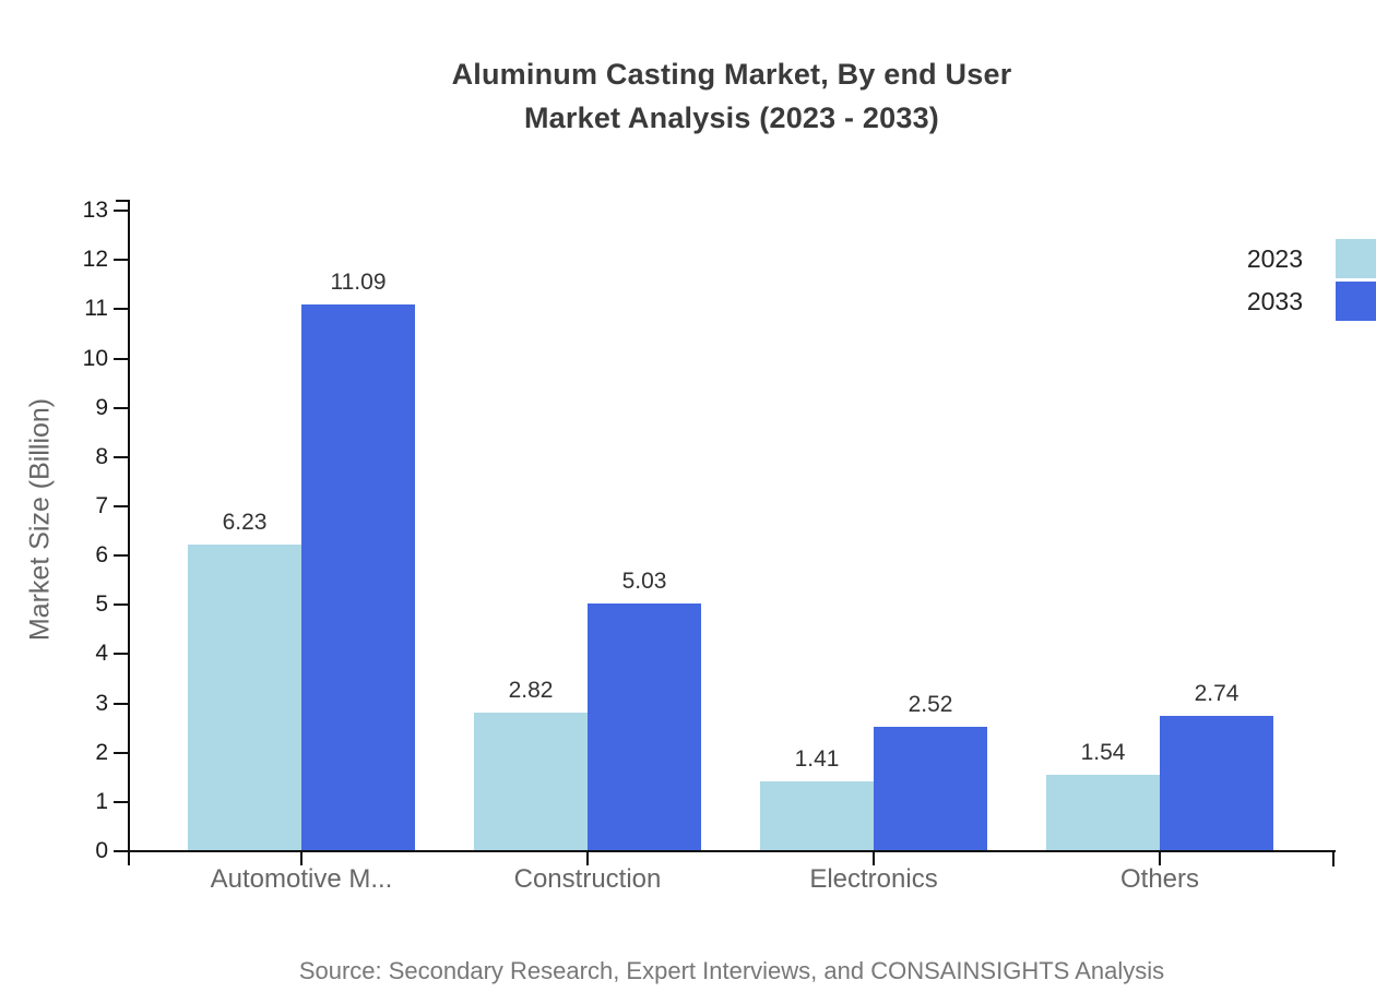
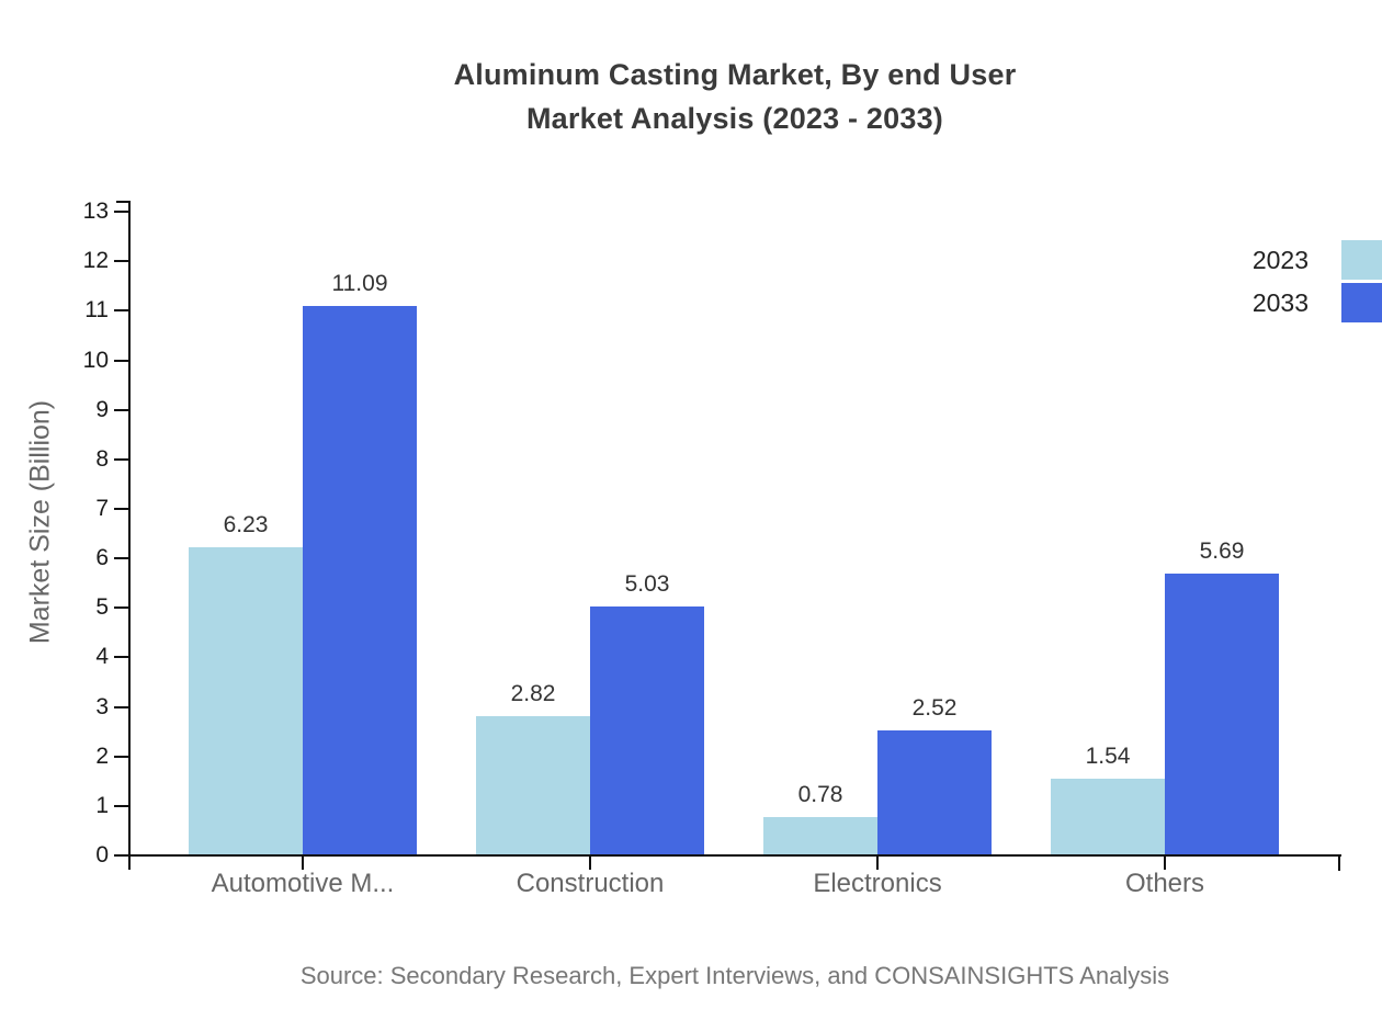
2023/Electronics: 1.41 -> 0.78
2033/Others: 2.74 -> 5.69
